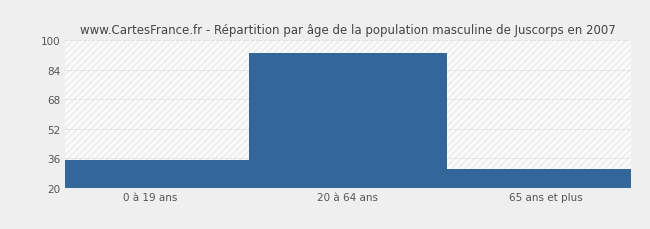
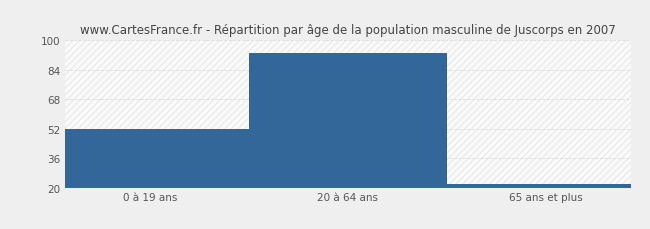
0 à 19 ans: 35 -> 52
65 ans et plus: 30 -> 22
